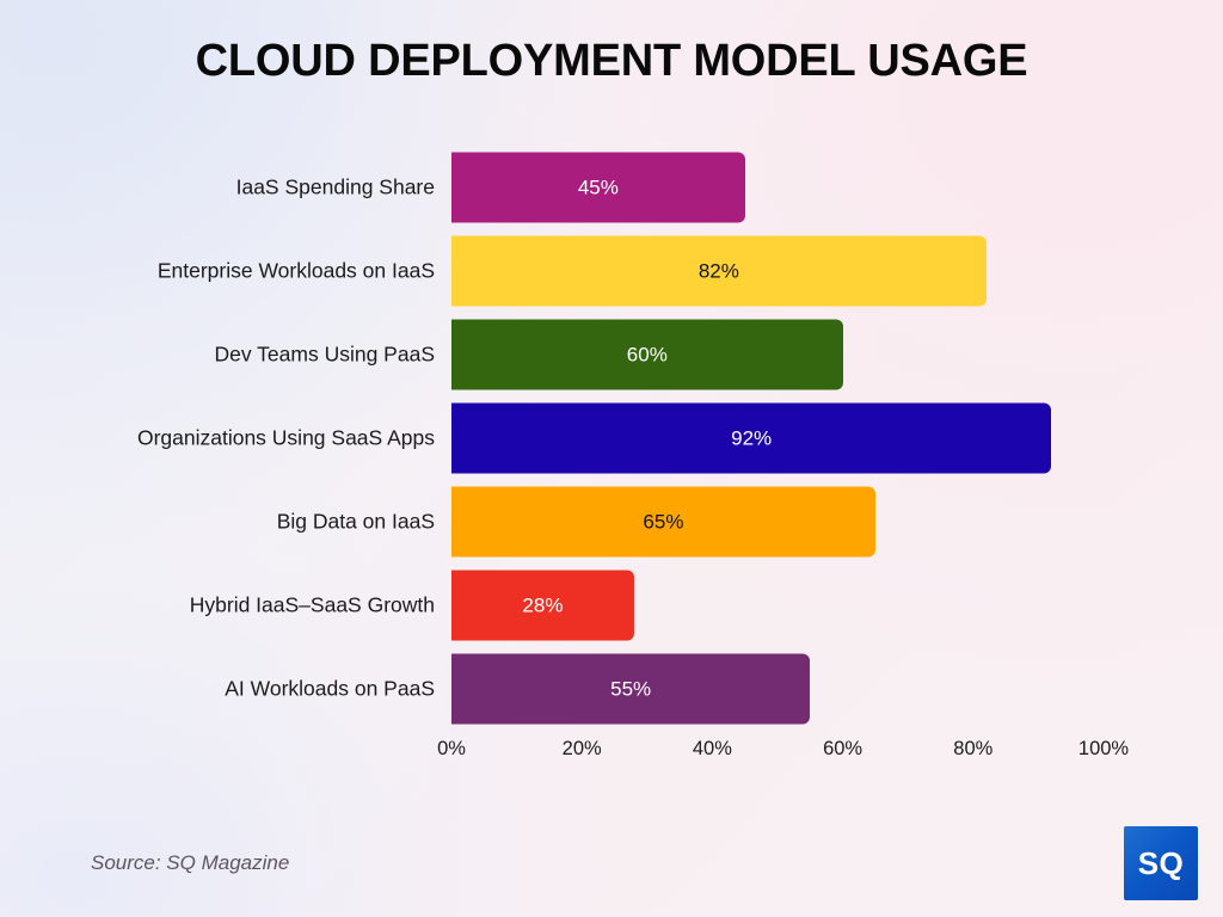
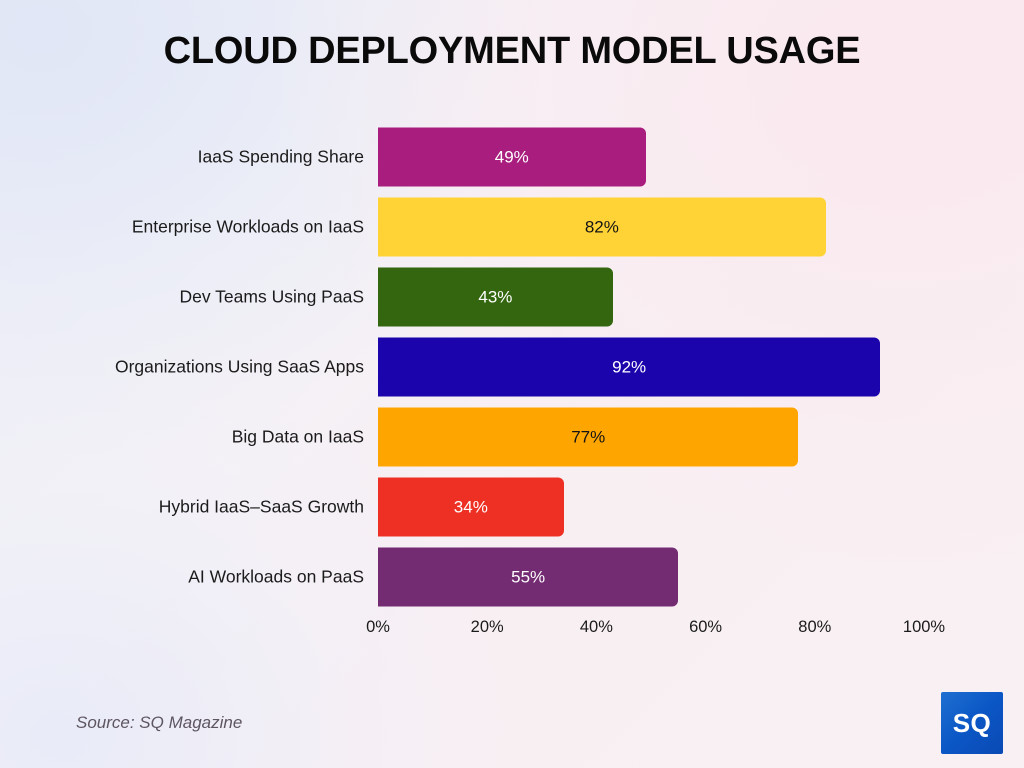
IaaS Spending Share: 45% -> 49%
Dev Teams Using PaaS: 60% -> 43%
Big Data on IaaS: 65% -> 77%
Hybrid IaaS–SaaS Growth: 28% -> 34%
